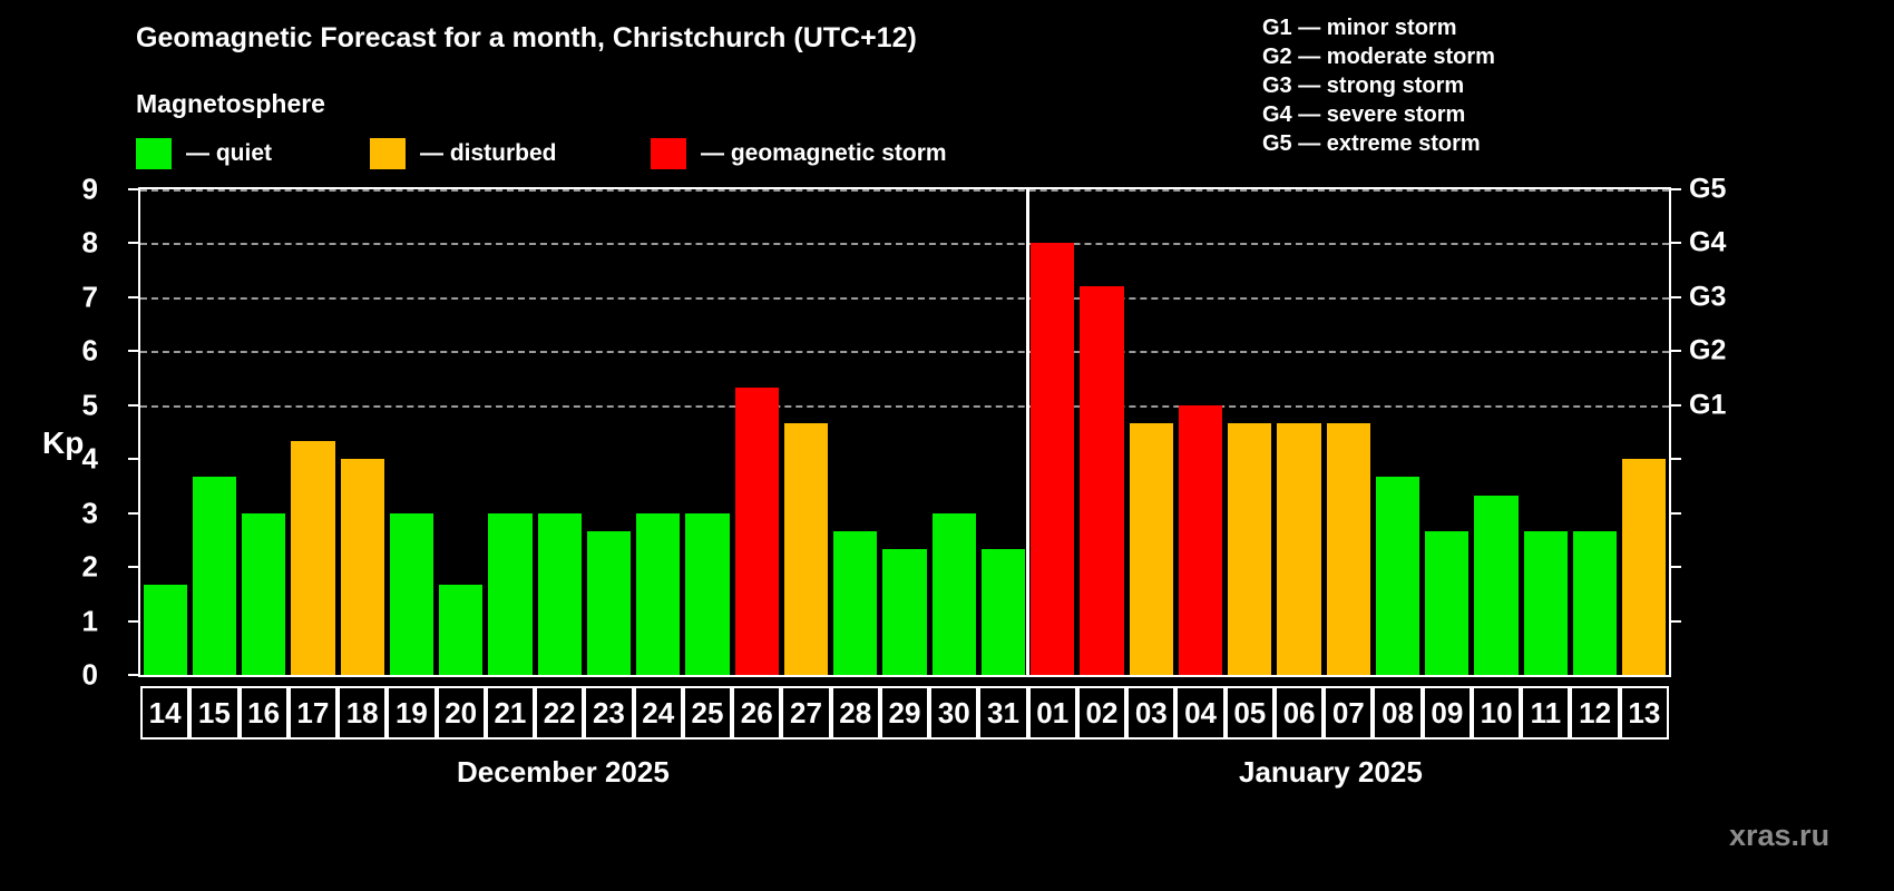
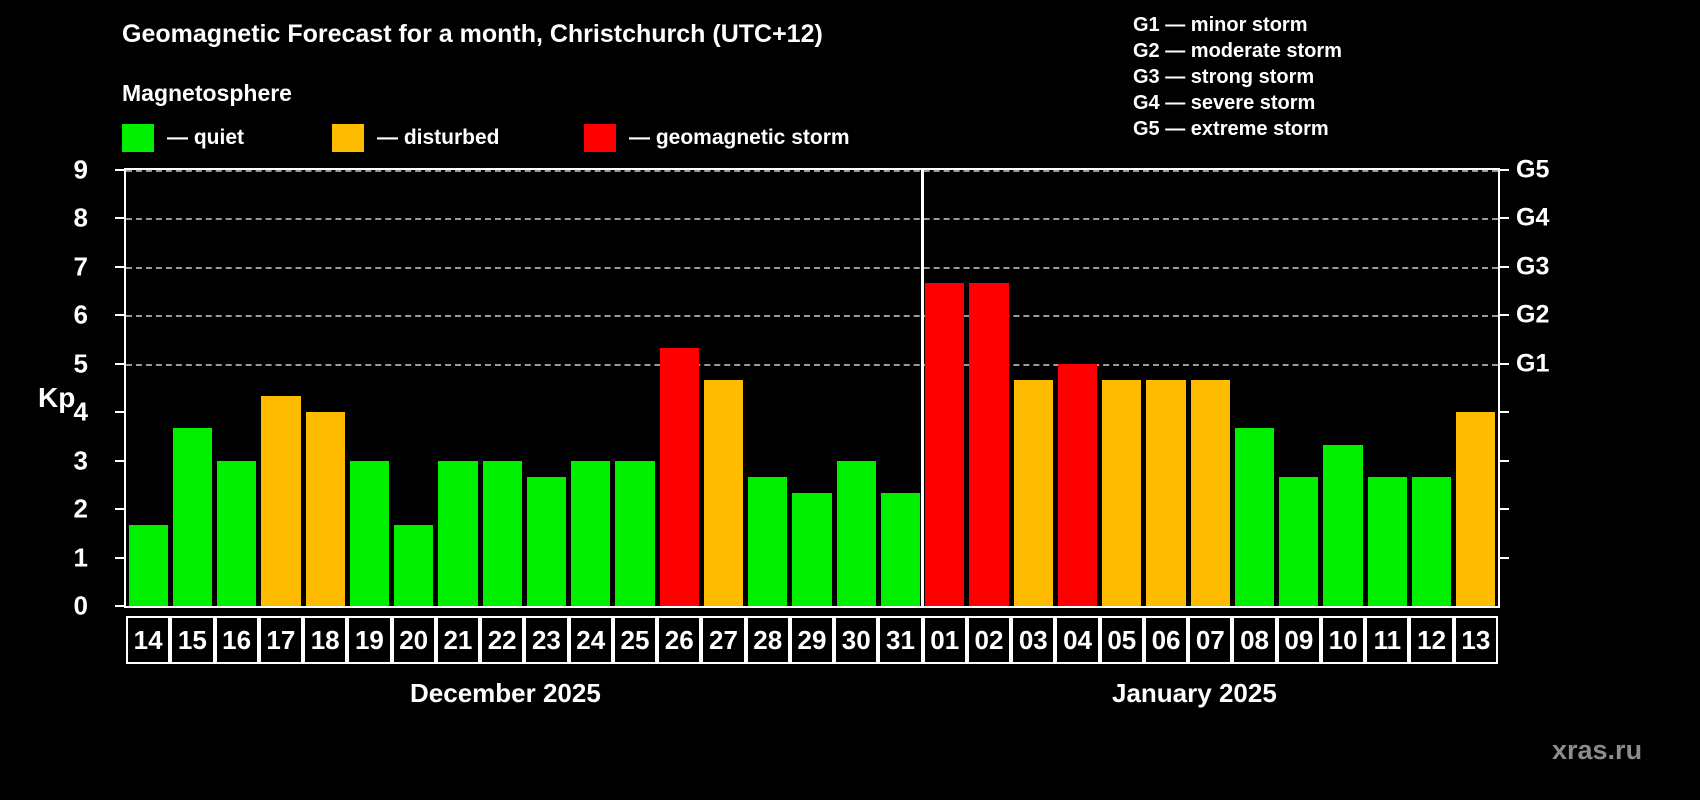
01: 8.0 -> 6.7
02: 7.2 -> 6.7
